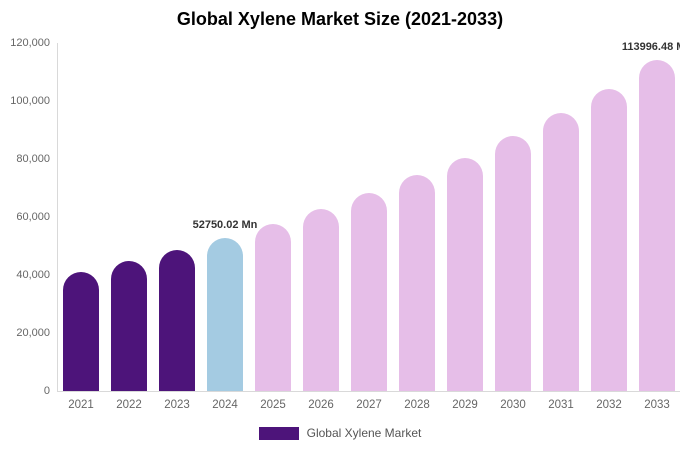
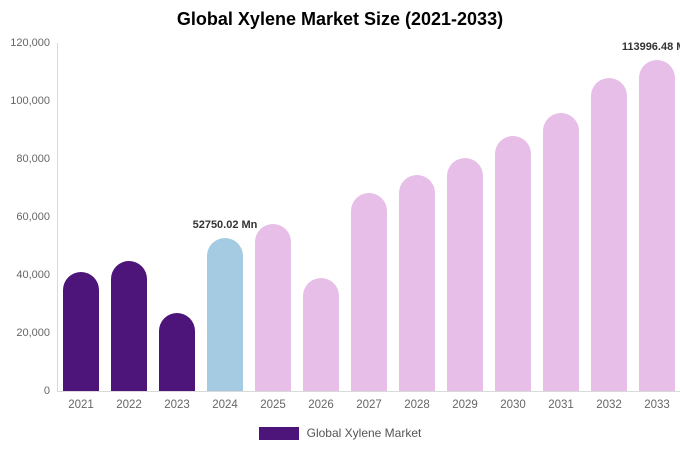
2023: 48000 -> 27000
2026: 63000 -> 39000
2032: 104000 -> 108000
